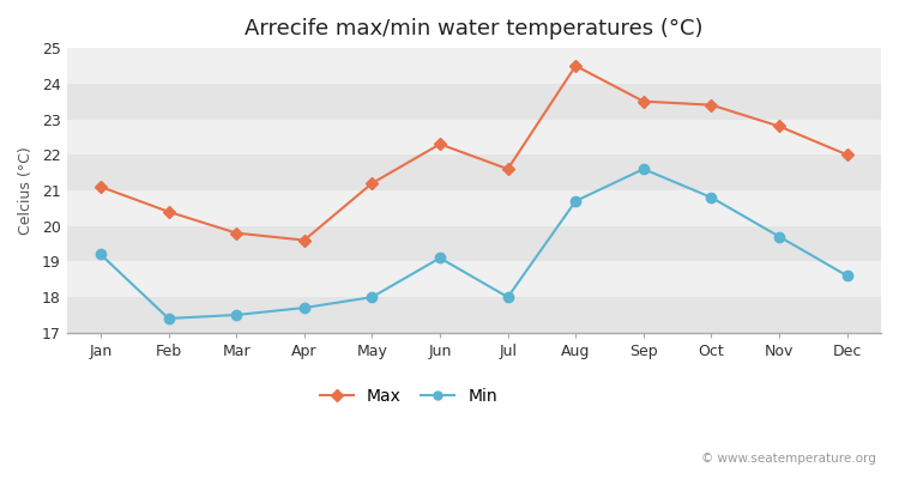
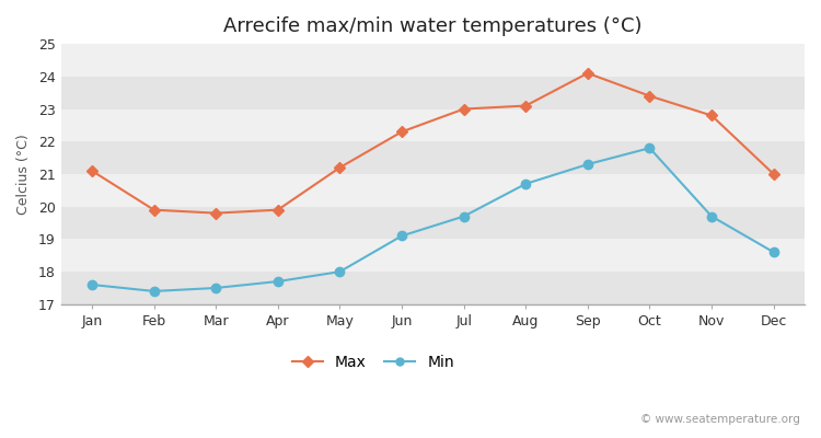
Min/Jan: 19.2 -> 17.6
Max/Feb: 20.4 -> 19.9
Max/Apr: 19.6 -> 19.9
Max/Jul: 21.6 -> 23.0
Min/Jul: 18.0 -> 19.7
Max/Aug: 24.5 -> 23.1
Max/Sep: 23.5 -> 24.1
Min/Sep: 21.6 -> 21.3
Min/Oct: 20.8 -> 21.8
Max/Dec: 22.0 -> 21.0
